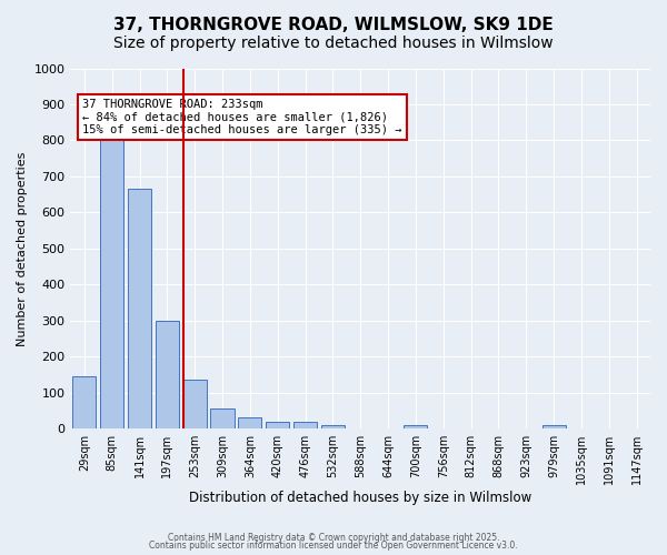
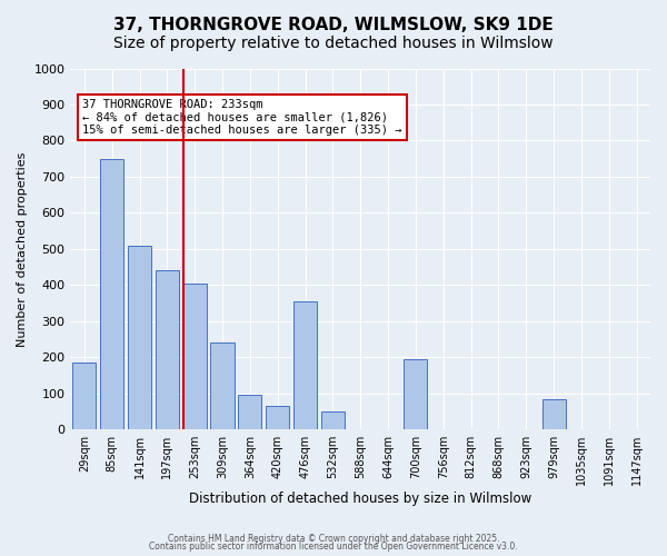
29sqm: 145 -> 185
85sqm: 800 -> 750
141sqm: 665 -> 510
197sqm: 300 -> 440
253sqm: 135 -> 405
309sqm: 55 -> 240
364sqm: 32 -> 95
420sqm: 20 -> 65
476sqm: 20 -> 355
532sqm: 10 -> 50
700sqm: 10 -> 195
979sqm: 10 -> 85
